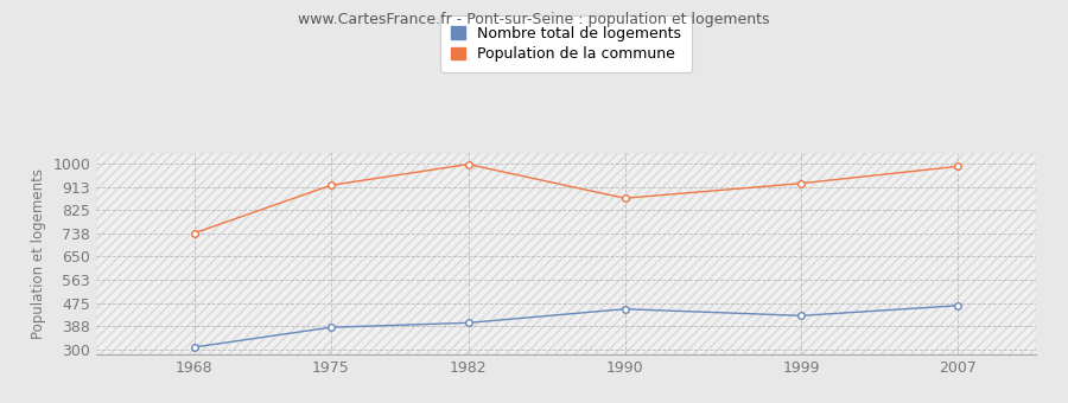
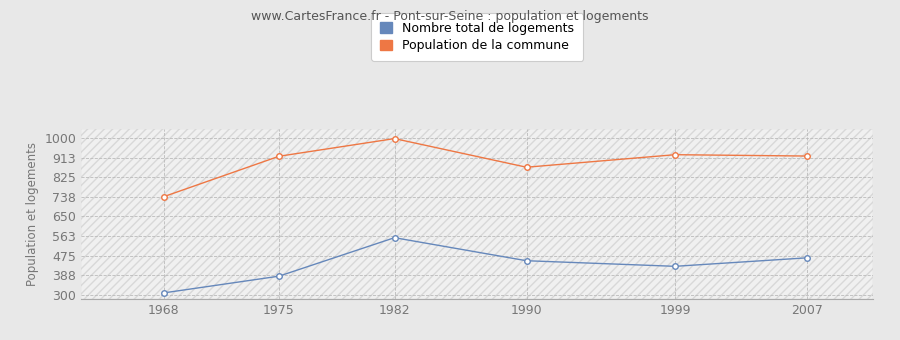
Nombre total de logements/1982: 400 -> 555
Population de la commune/2007: 990 -> 920
